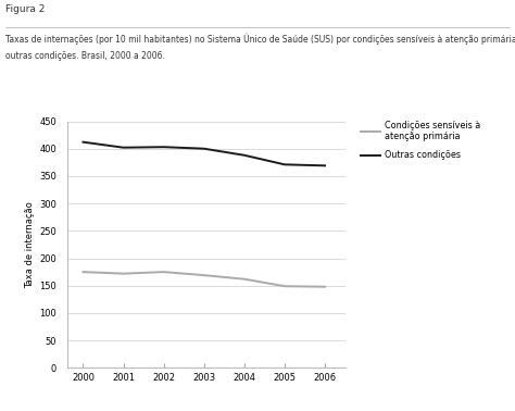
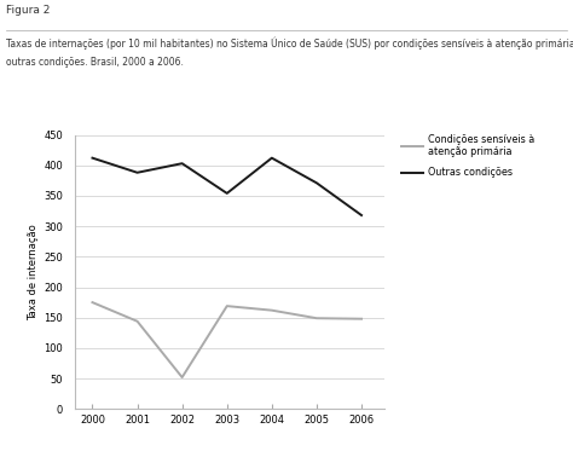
Condições sensíveis à atenção primária/2001: 172 -> 144
Outras condições/2001: 402 -> 388
Condições sensíveis à atenção primária/2002: 175 -> 52
Outras condições/2003: 400 -> 354
Outras condições/2004: 388 -> 412
Outras condições/2006: 369 -> 318
